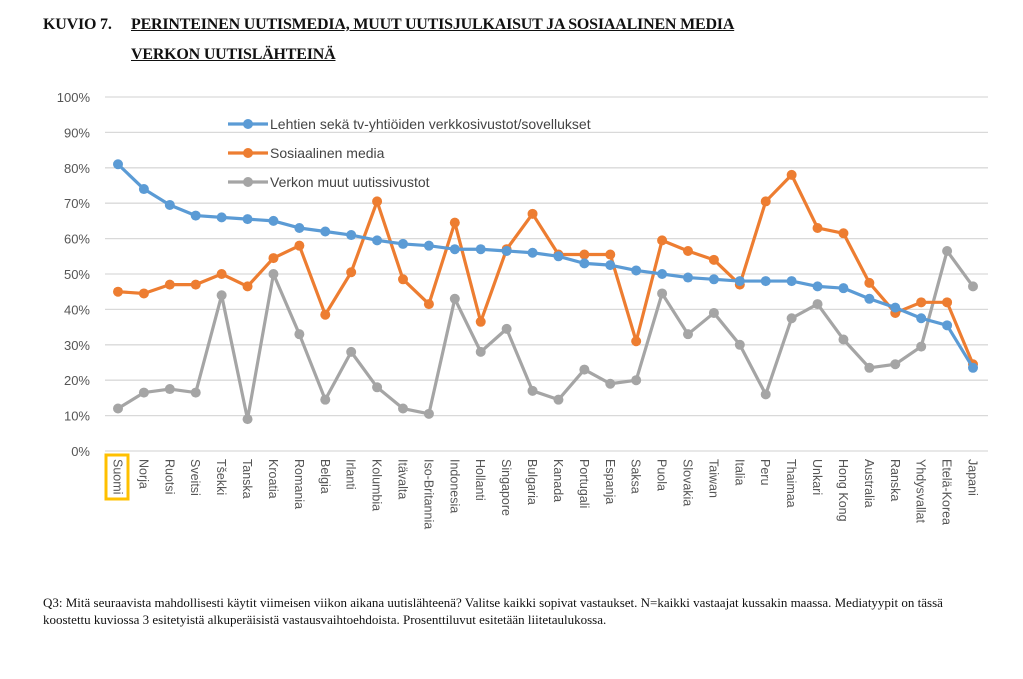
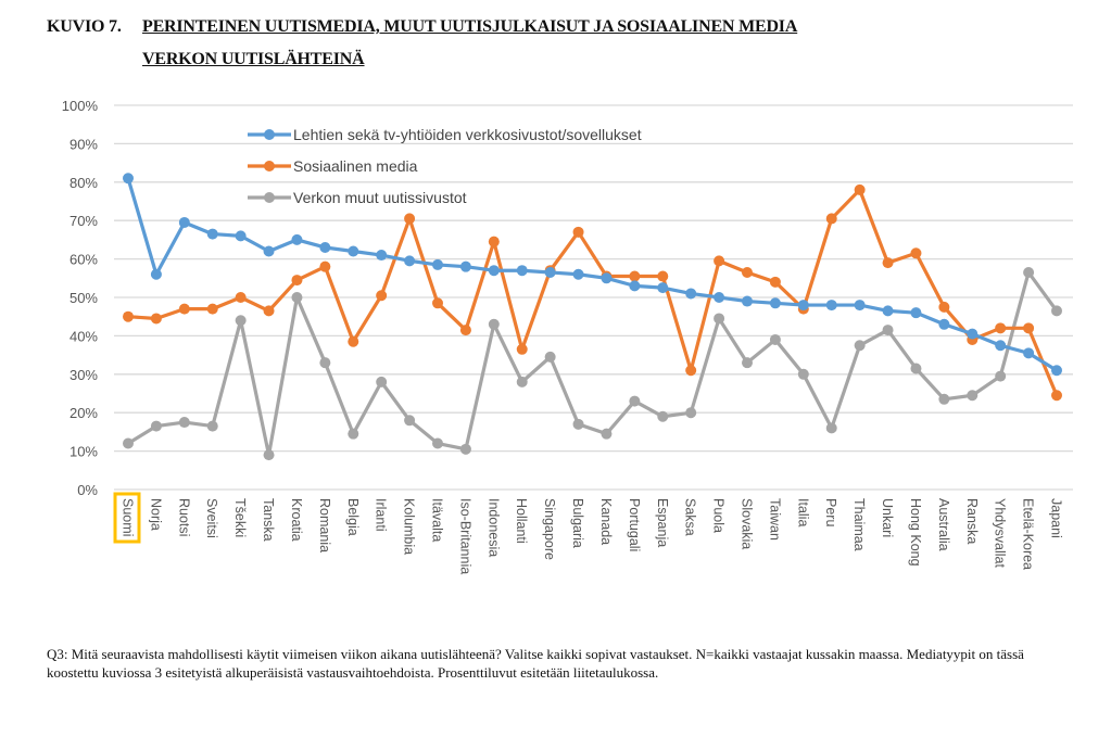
Lehtien sekä tv-yhtiöiden verkkosivustot/sovellukset/Norja: 74% -> 56%
Lehtien sekä tv-yhtiöiden verkkosivustot/sovellukset/Tanska: 66% -> 62%
Sosiaalinen media/Unkari: 63% -> 59%
Lehtien sekä tv-yhtiöiden verkkosivustot/sovellukset/Japani: 24% -> 31%
